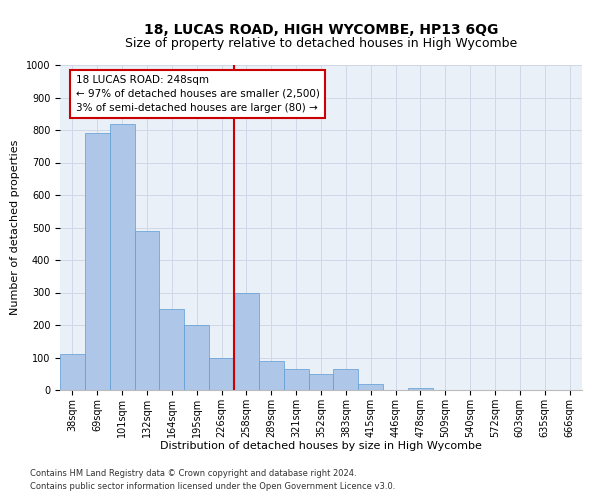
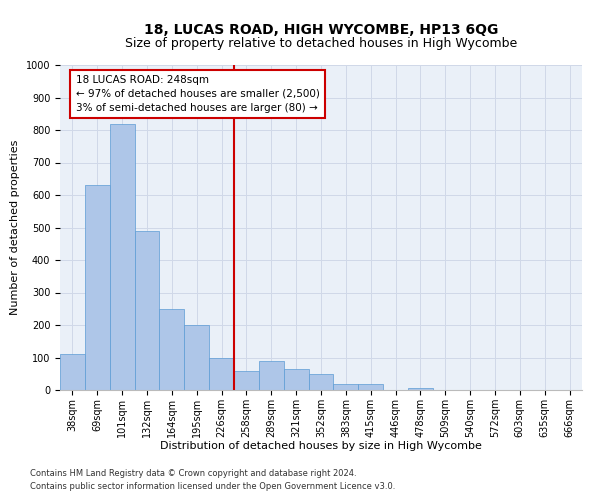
69sqm: 790 -> 630
258sqm: 300 -> 60
383sqm: 65 -> 20
